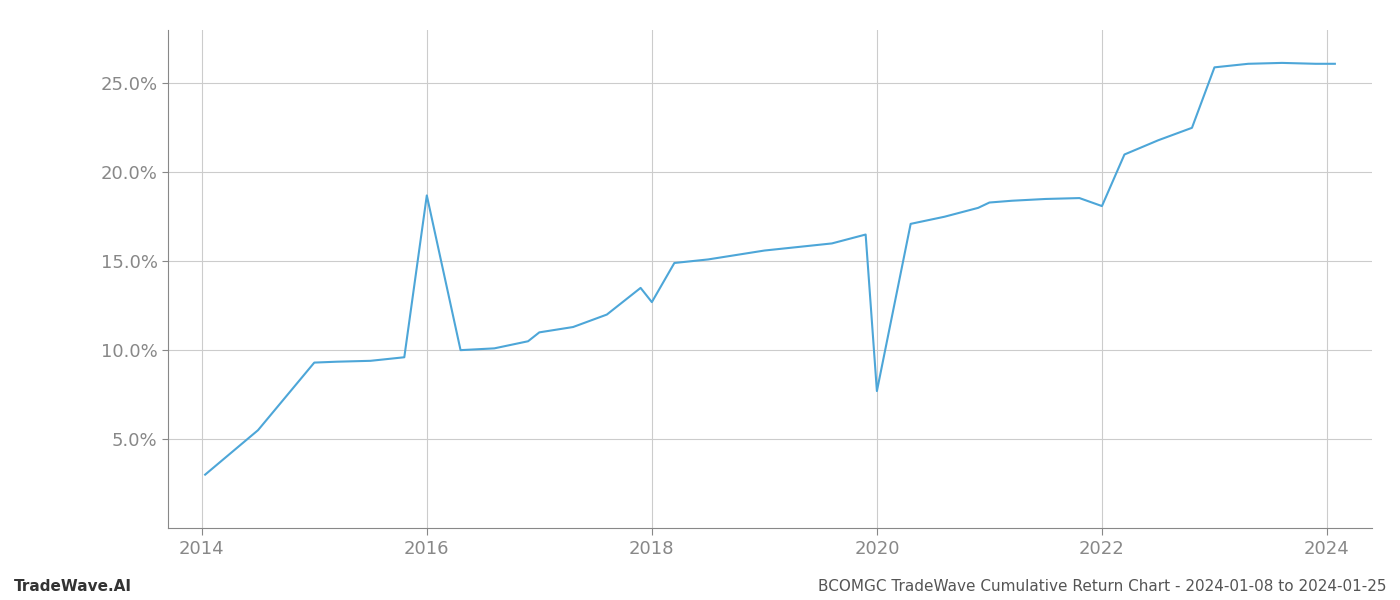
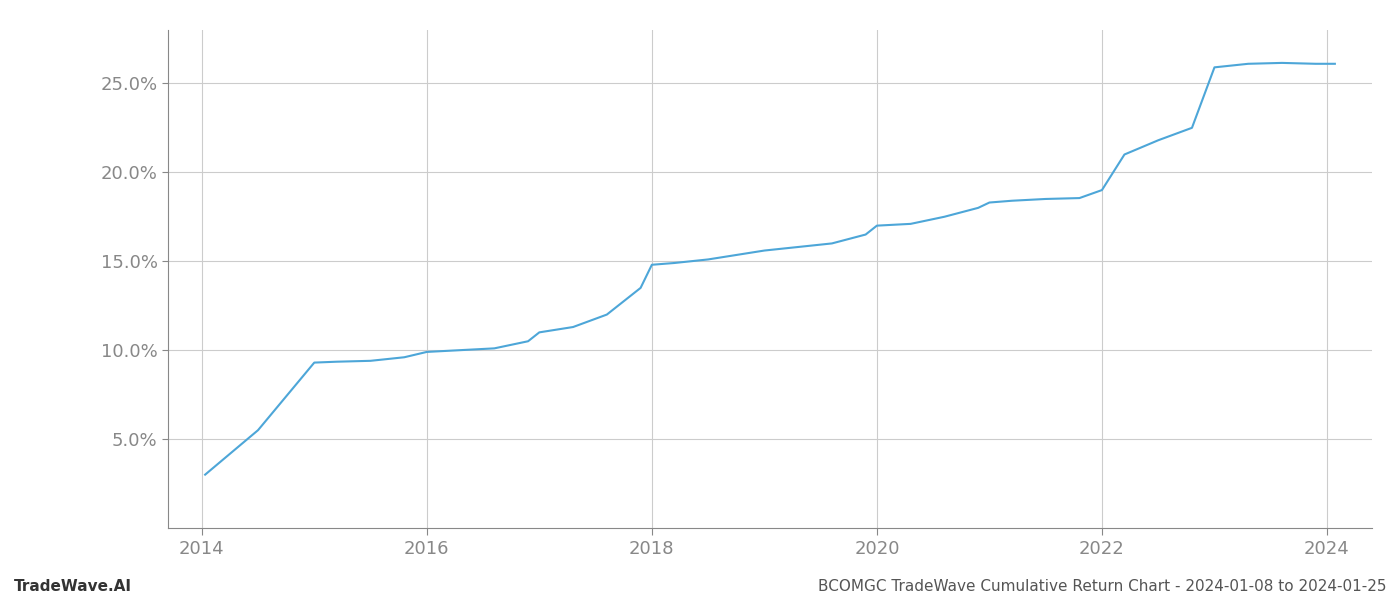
2016: 18.7% -> 9.9%
2018: 12.7% -> 14.8%
2020: 7.7% -> 17.0%
2022: 18.1% -> 19.0%
